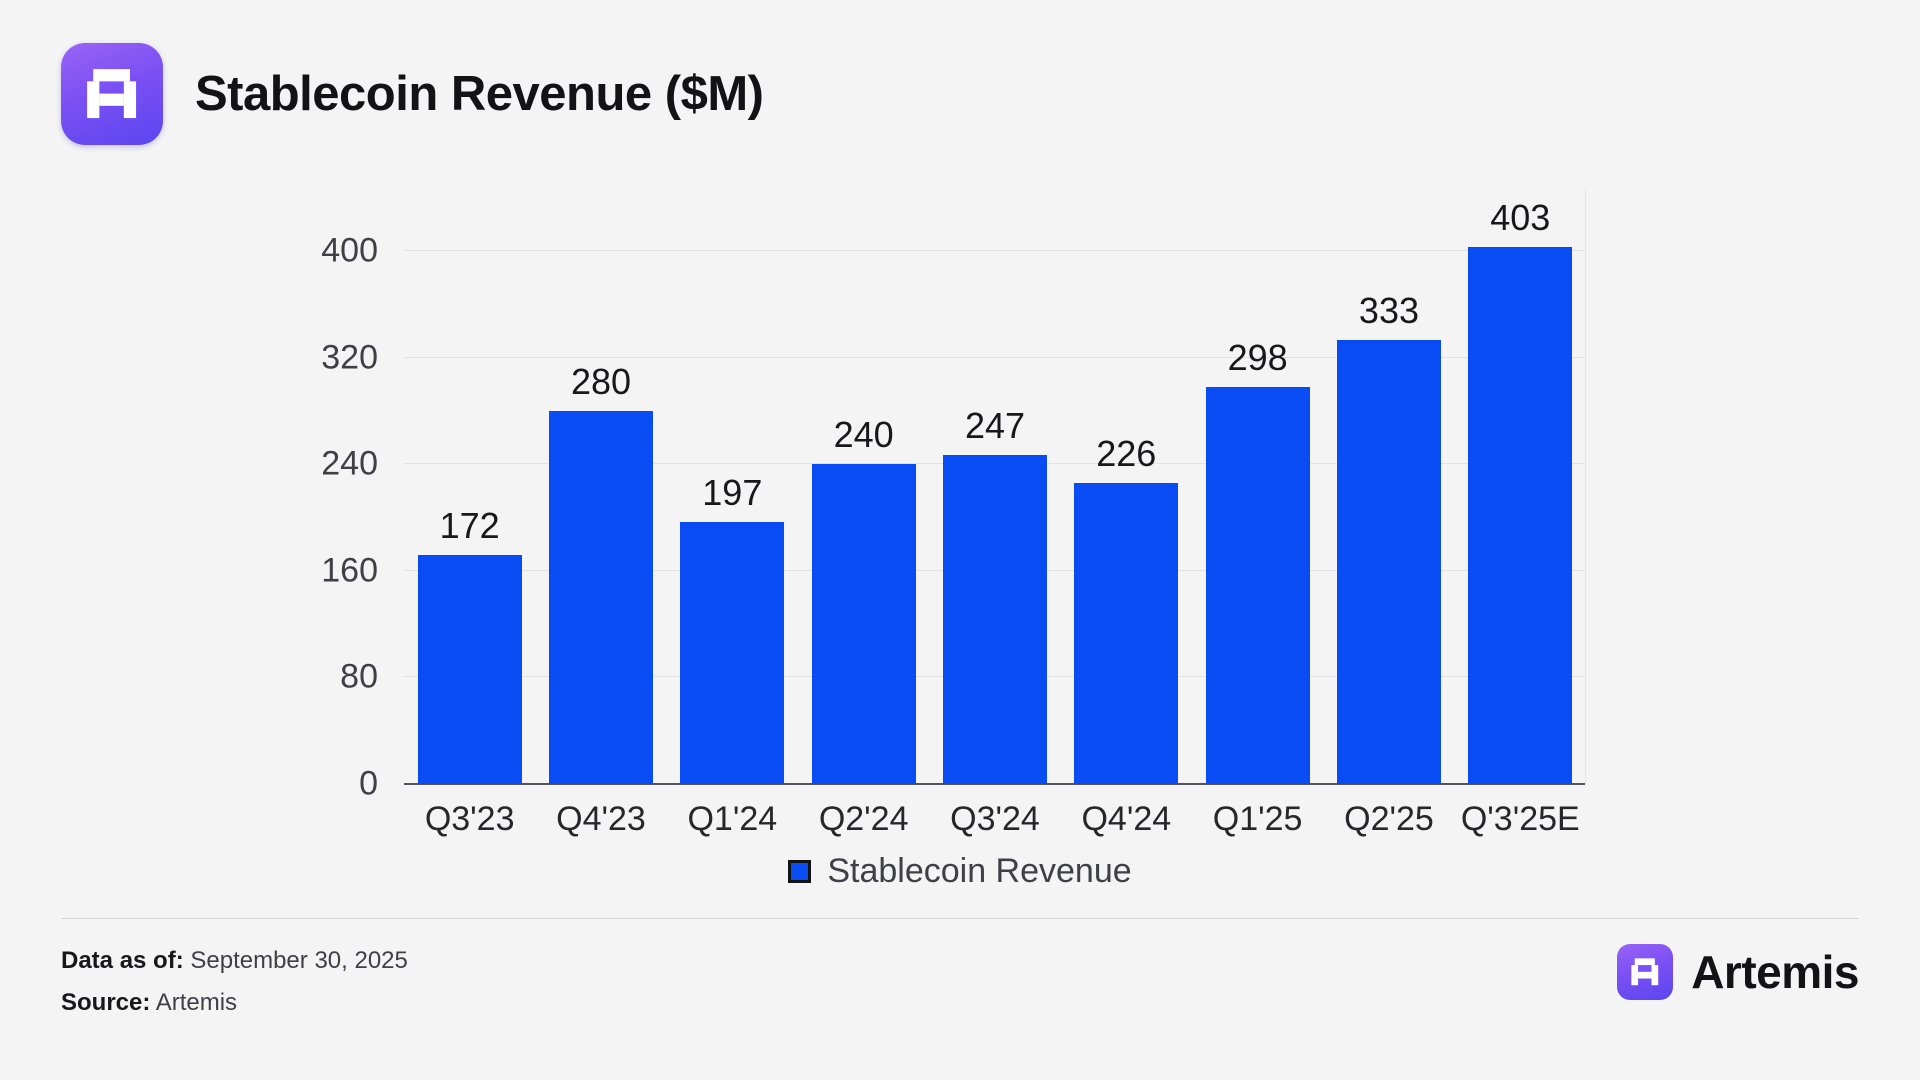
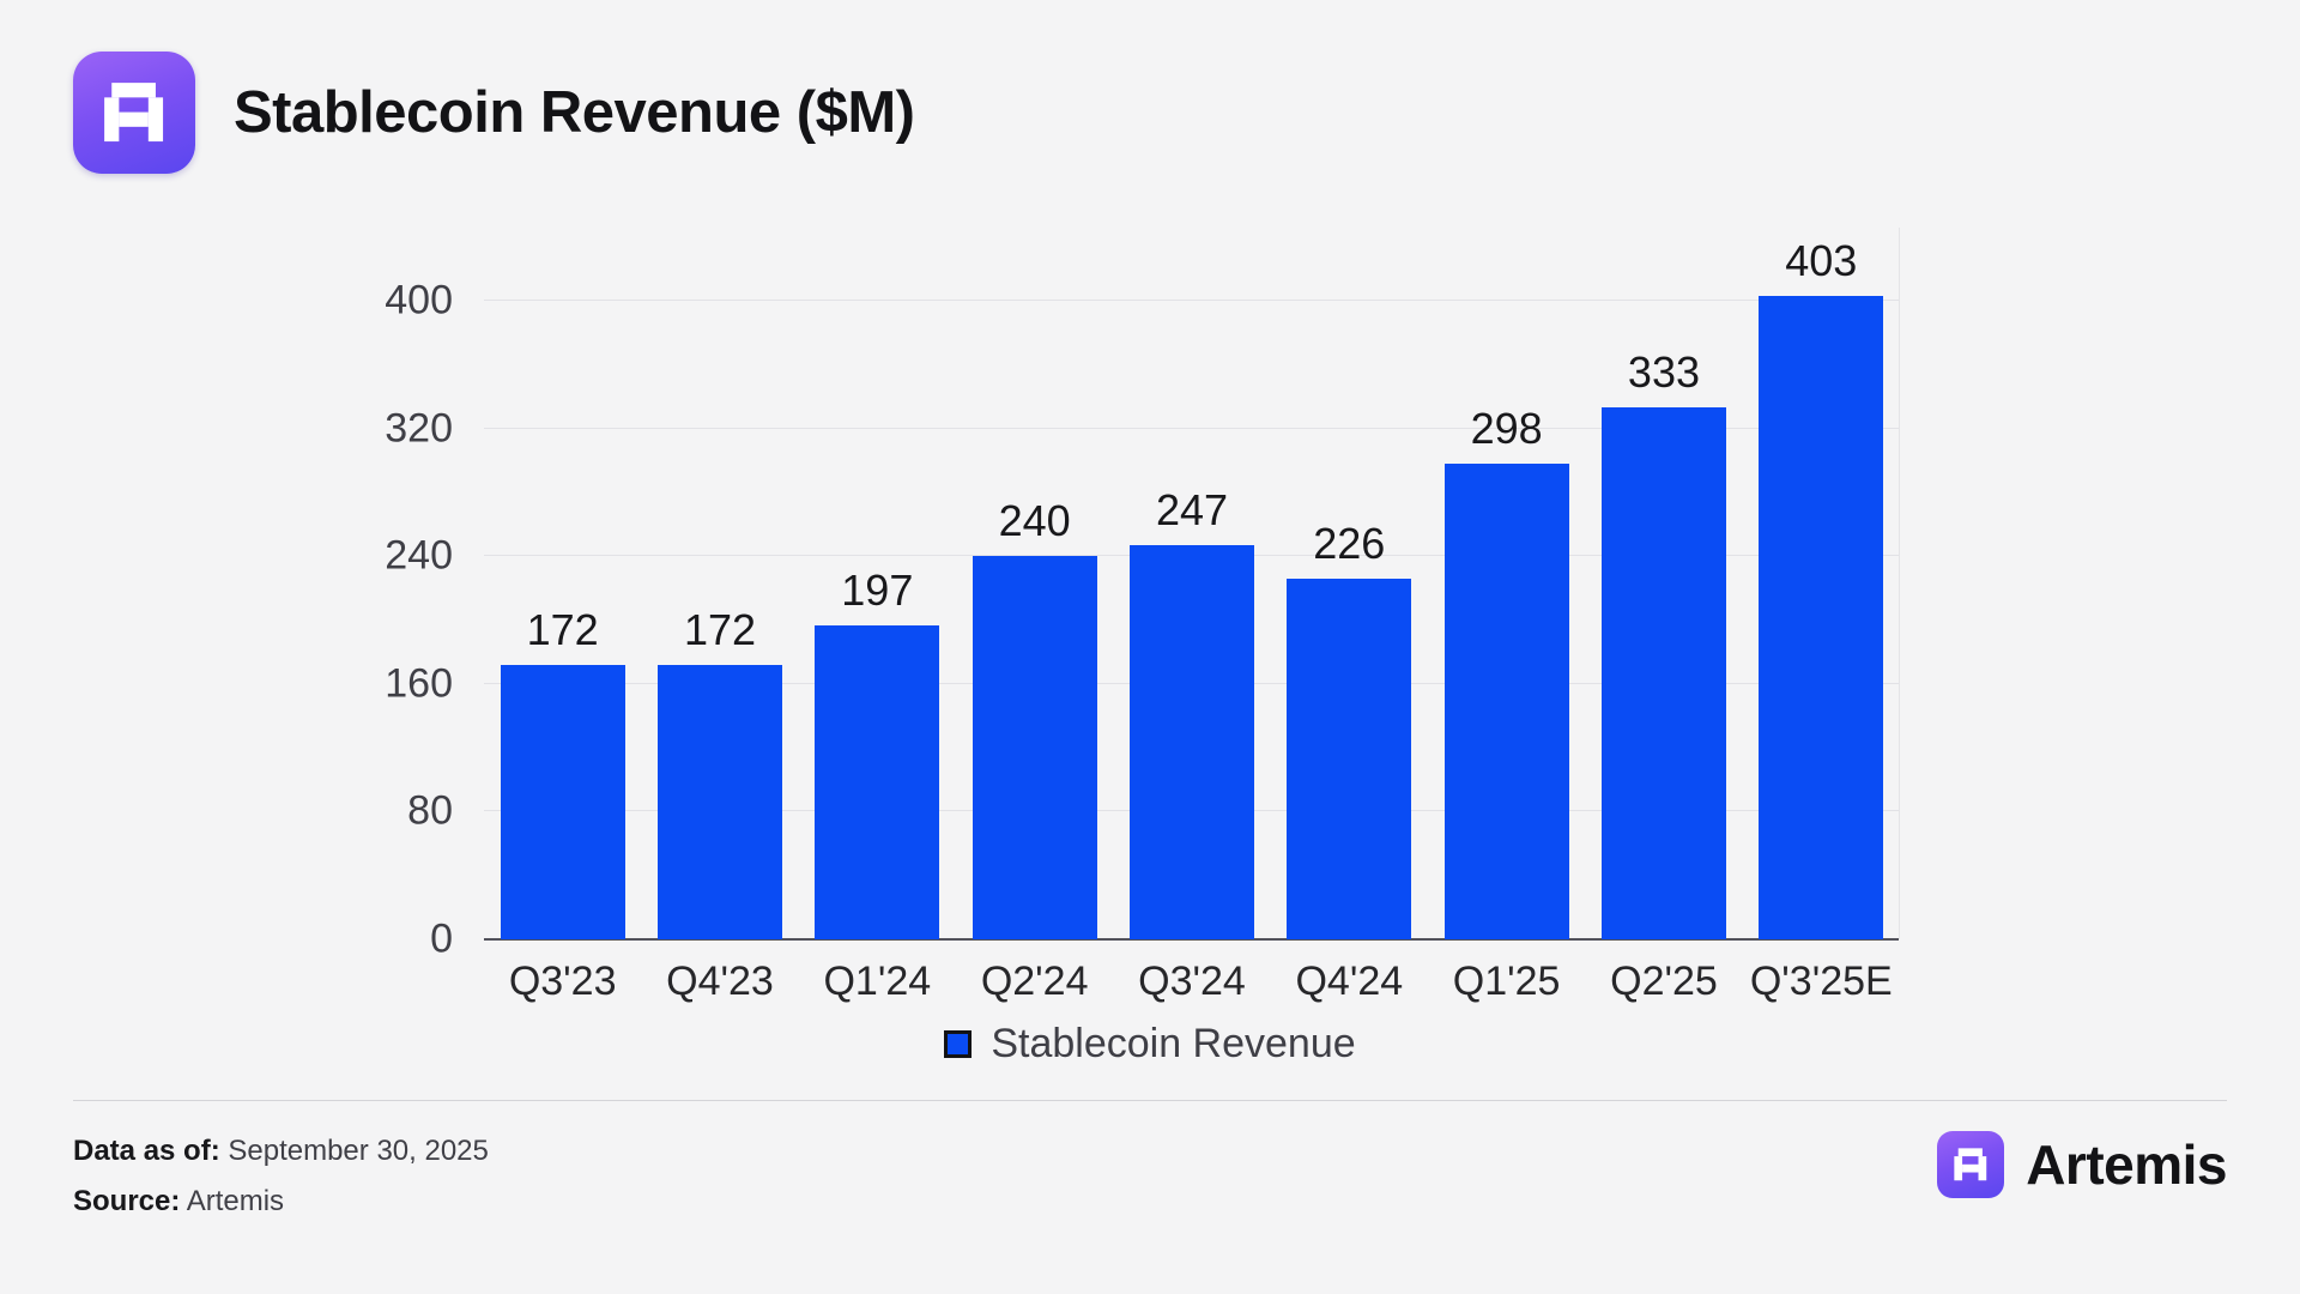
Q4'23: 280 -> 172
